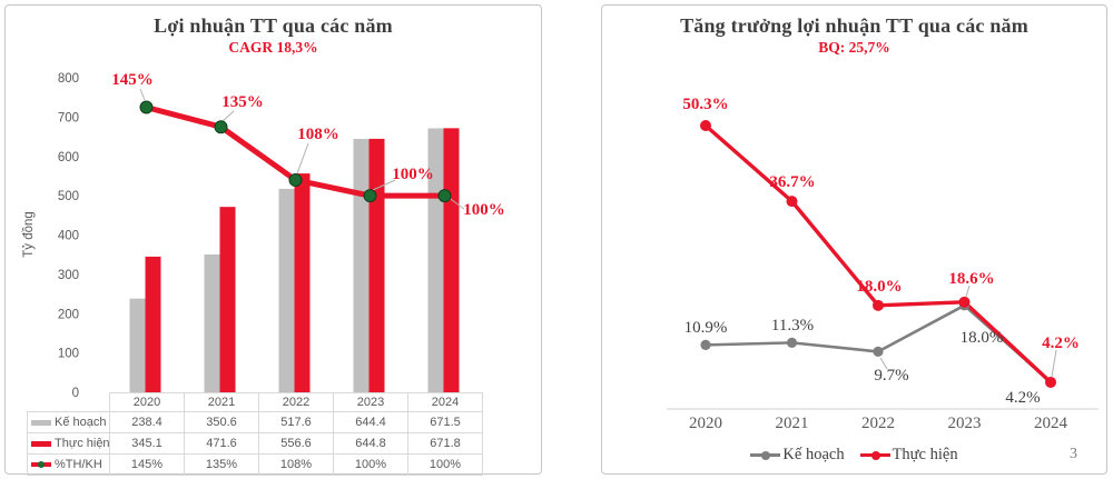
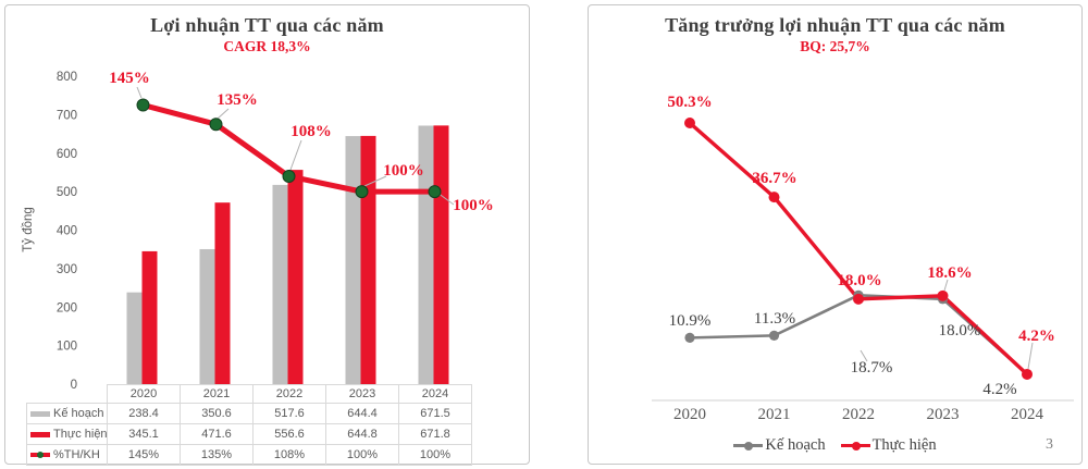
Tăng trưởng lợi nhuận TT qua các năm/Kế hoạch/2022: 9.7% -> 18.7%
